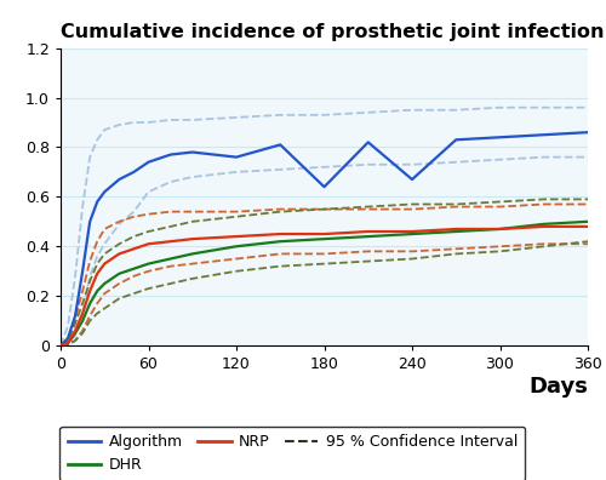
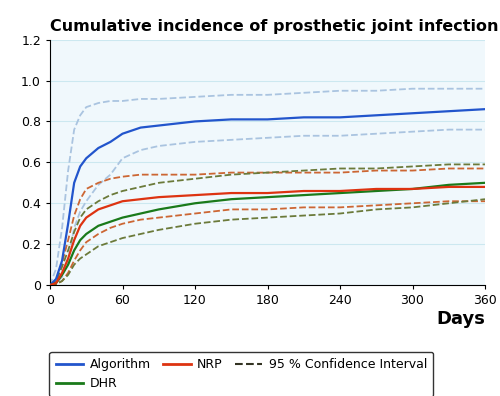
Algorithm/120: 0.76 -> 0.80
Algorithm/180: 0.64 -> 0.81
Algorithm/240: 0.67 -> 0.82
